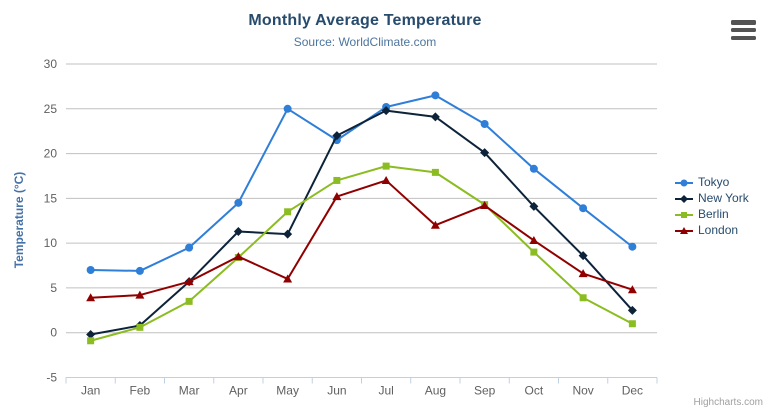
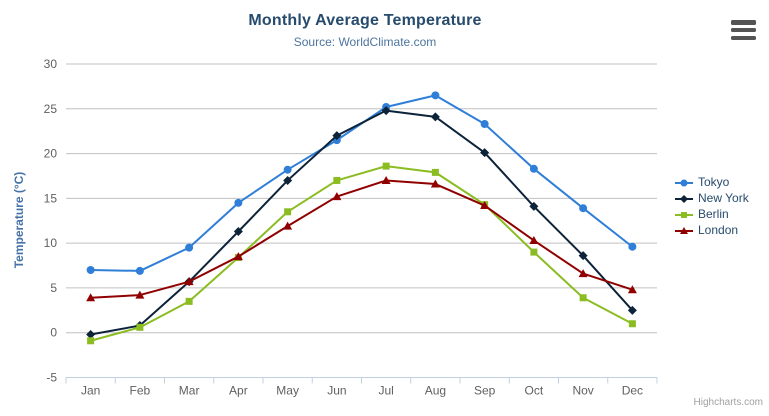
Tokyo/May: 25 -> 18
New York/May: 11 -> 17
London/May: 6 -> 12
London/Aug: 12 -> 17
